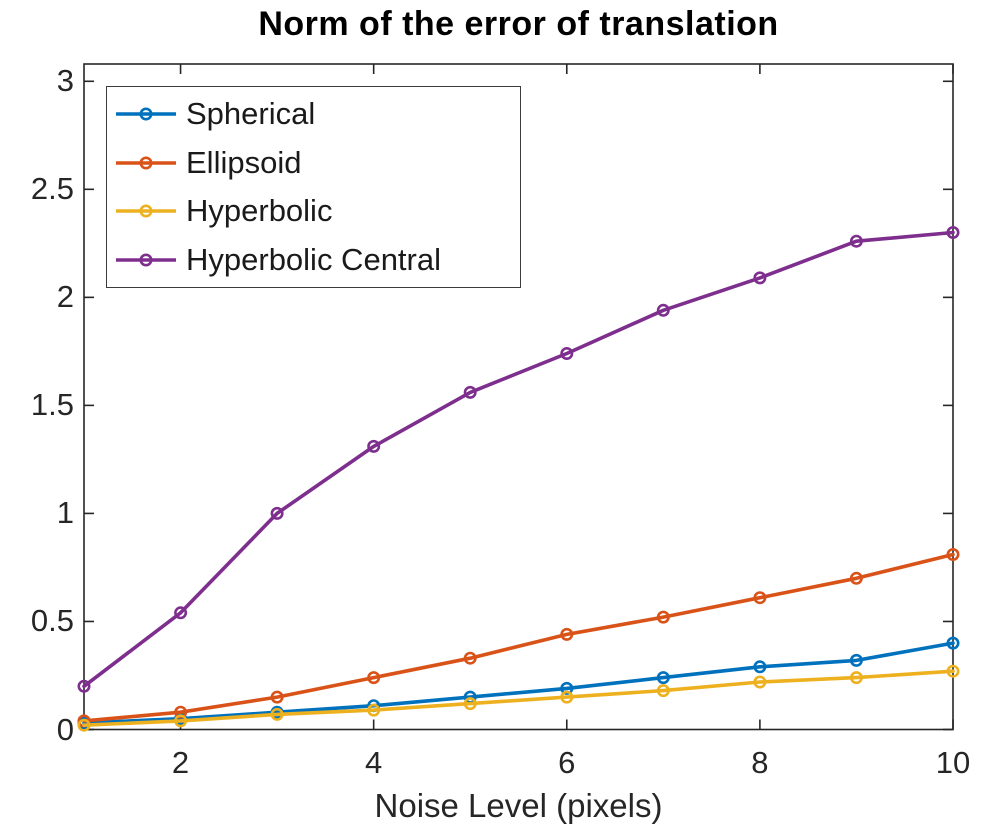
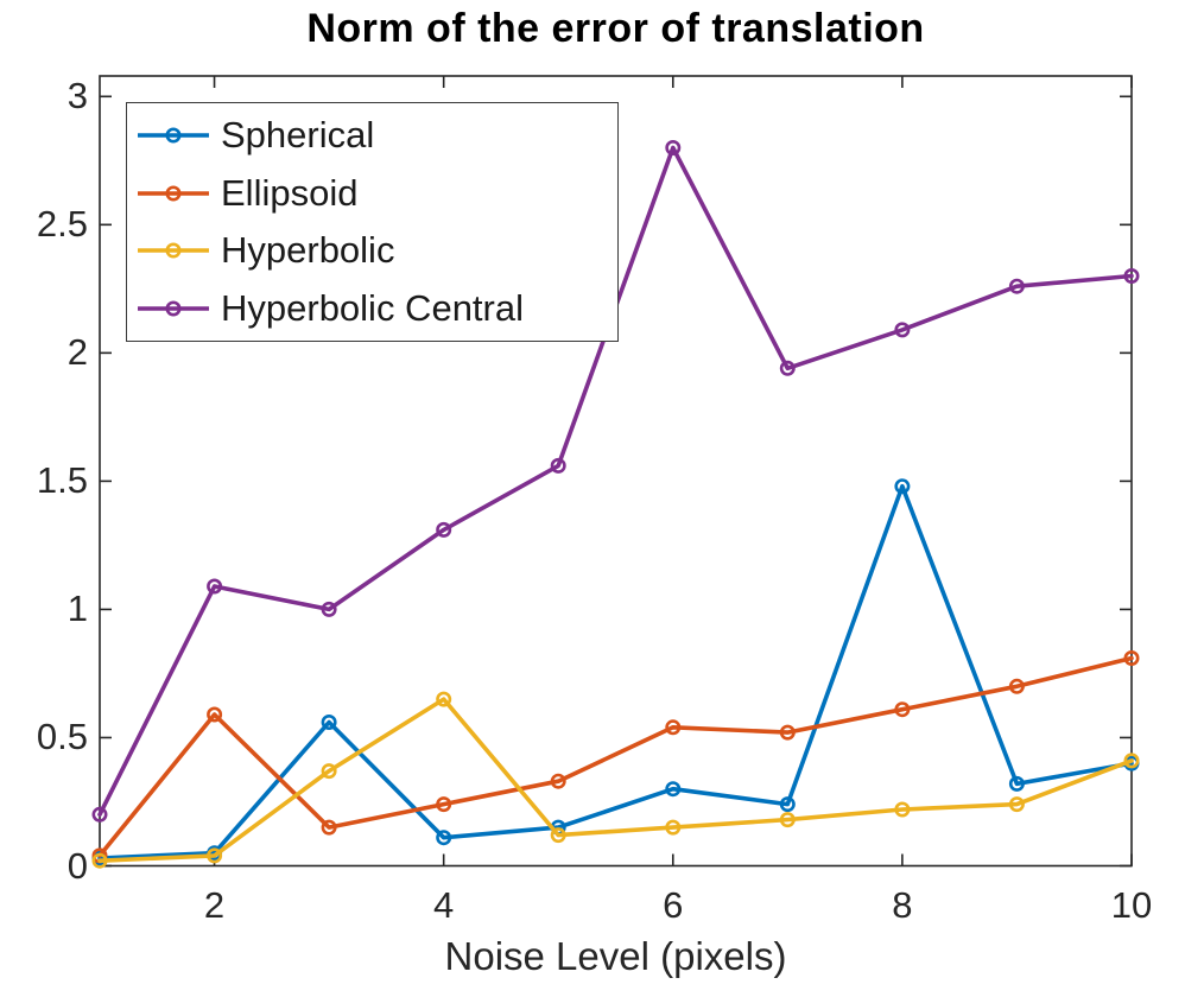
Ellipsoid/2: 0.08 -> 0.59
Hyperbolic Central/2: 0.54 -> 1.09
Spherical/3: 0.08 -> 0.56
Hyperbolic/3: 0.07 -> 0.37
Hyperbolic/4: 0.09 -> 0.65
Spherical/6: 0.19 -> 0.30
Ellipsoid/6: 0.44 -> 0.54
Hyperbolic Central/6: 1.74 -> 2.80
Spherical/8: 0.29 -> 1.48
Hyperbolic/10: 0.27 -> 0.41
